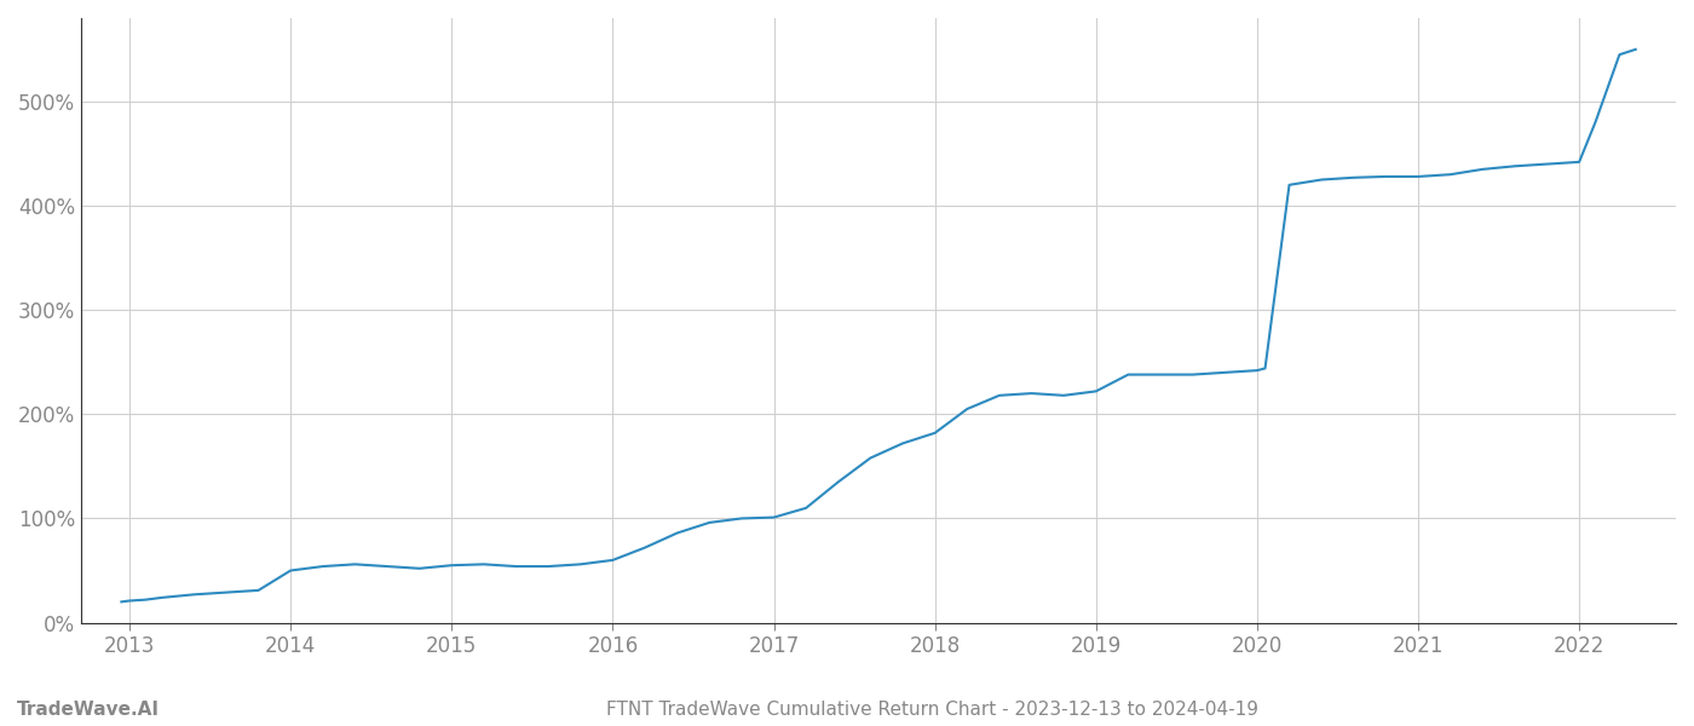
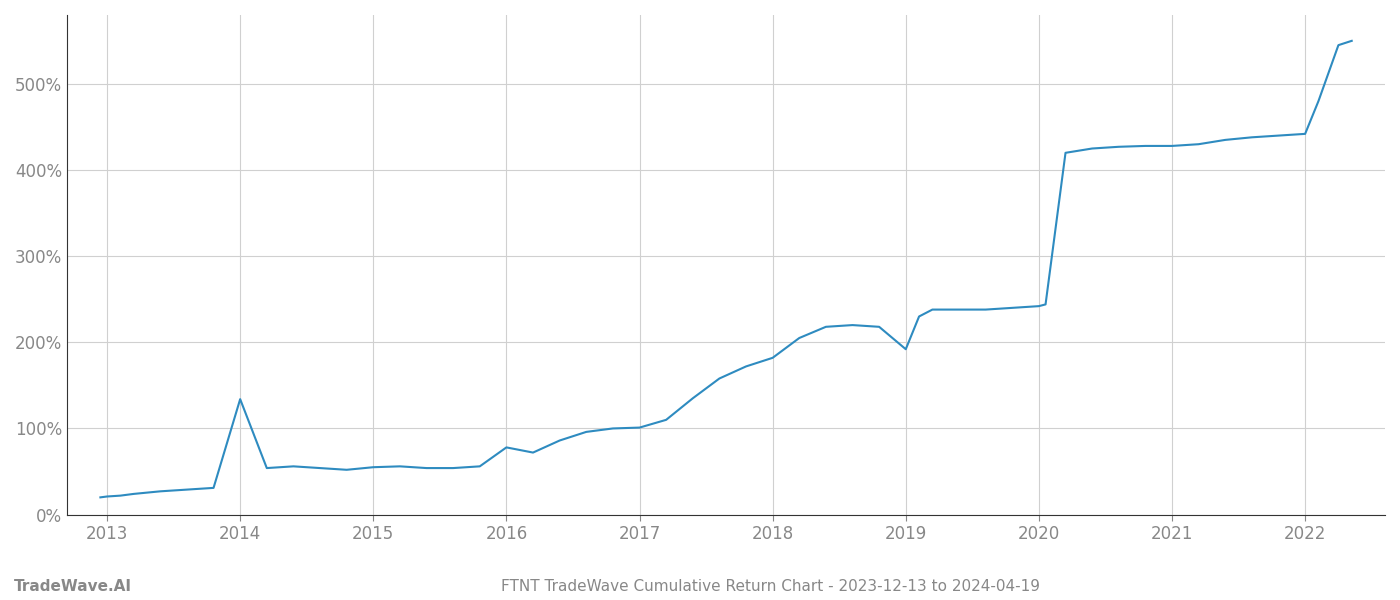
2014: 50% -> 134%
2016: 60% -> 78%
2019: 222% -> 192%
